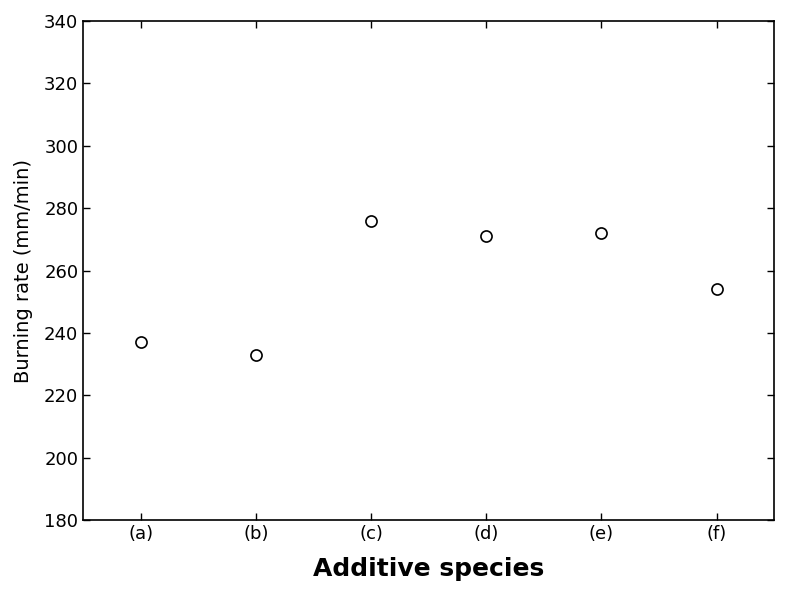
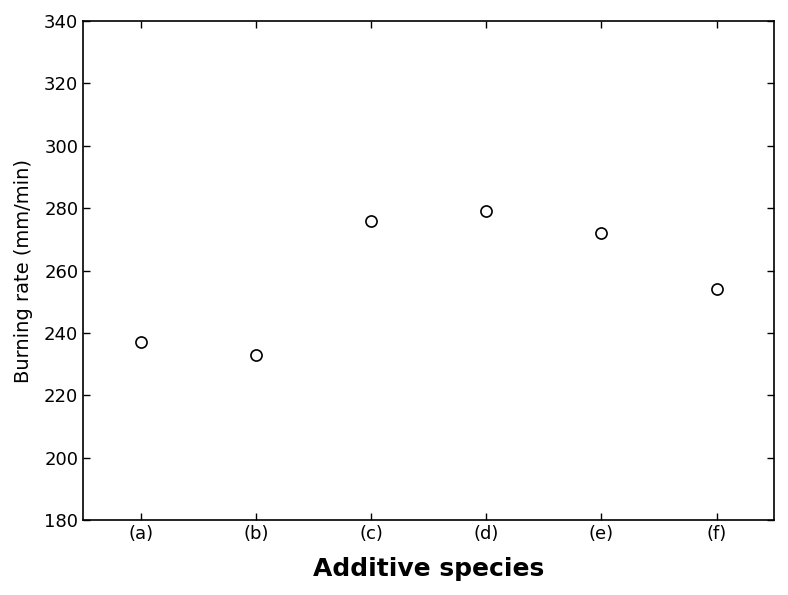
(d): 271 -> 279
